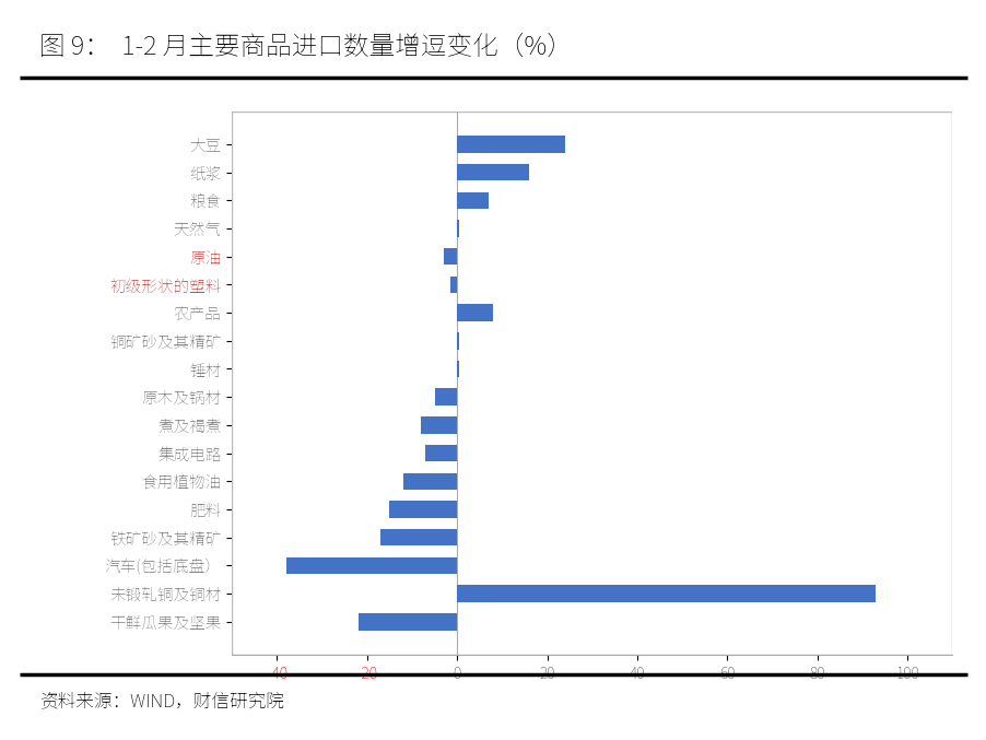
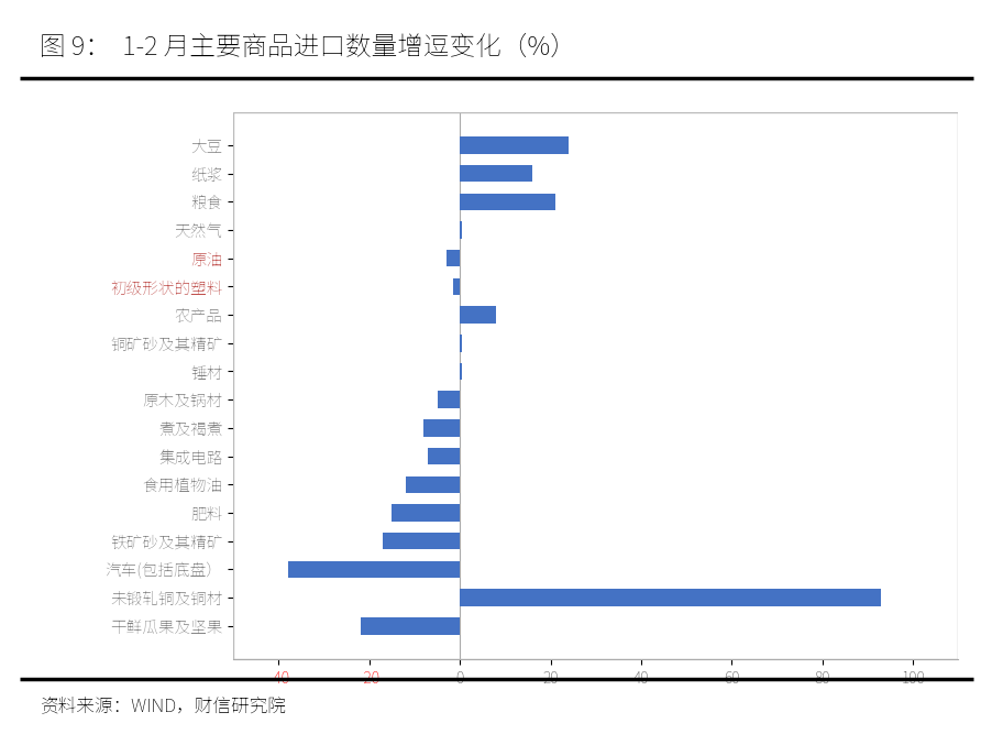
粮食: 7.0 -> 21.0
